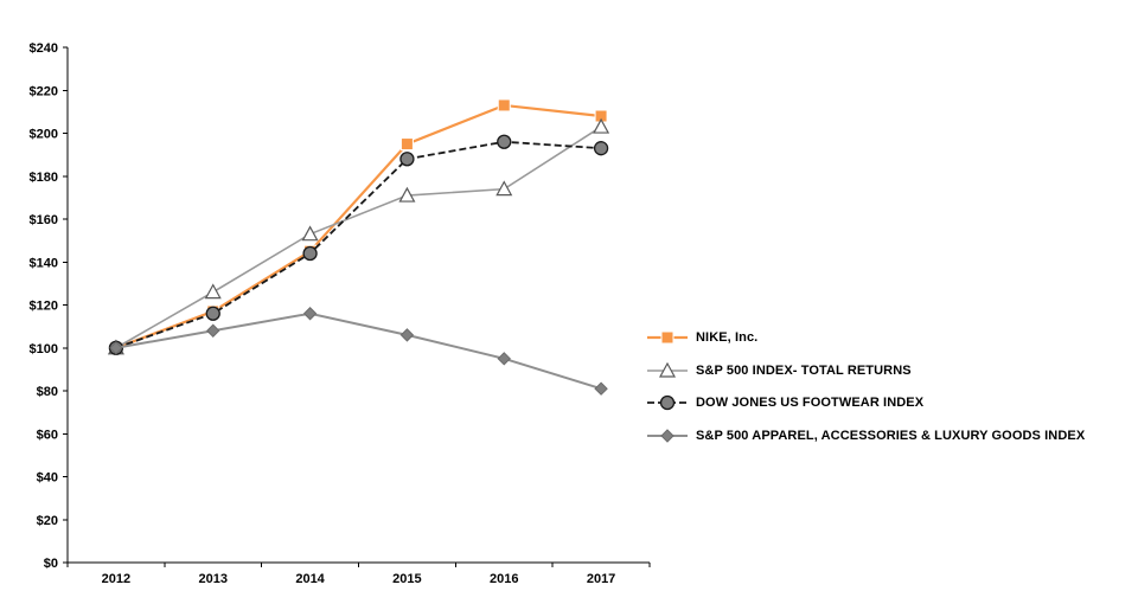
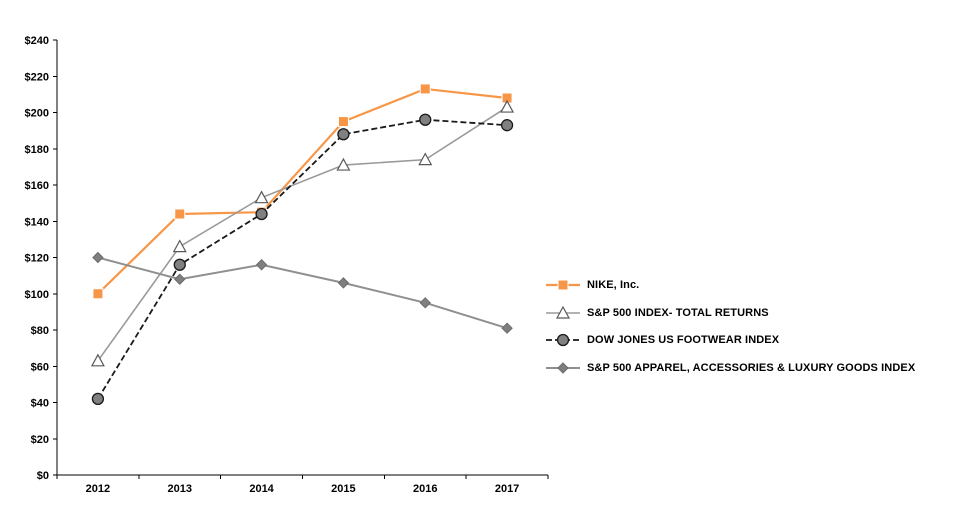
S&P 500 INDEX- TOTAL RETURNS/2012: $100 -> $63
DOW JONES US FOOTWEAR INDEX/2012: $100 -> $42
S&P 500 APPAREL, ACCESSORIES & LUXURY GOODS INDEX/2012: $100 -> $120
NIKE, Inc./2013: $117 -> $144
